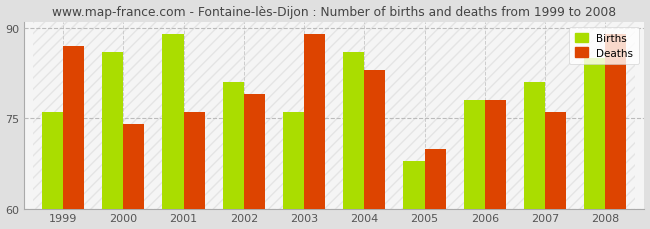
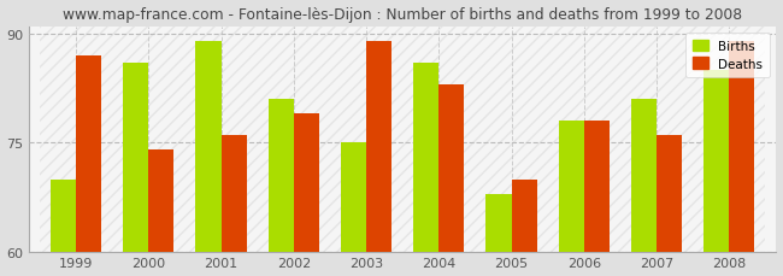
Births/1999: 76 -> 70
Births/2003: 76 -> 75
